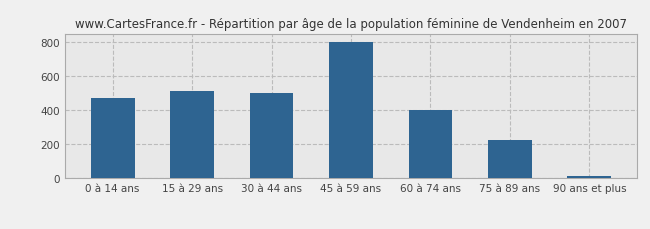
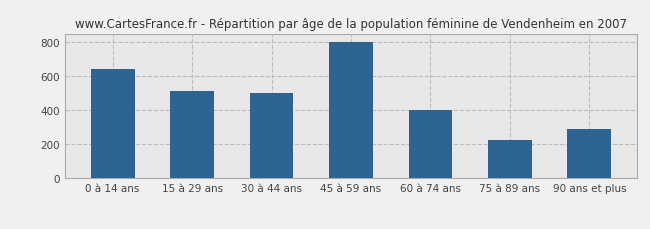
0 à 14 ans: 470 -> 640
90 ans et plus: 20 -> 290
